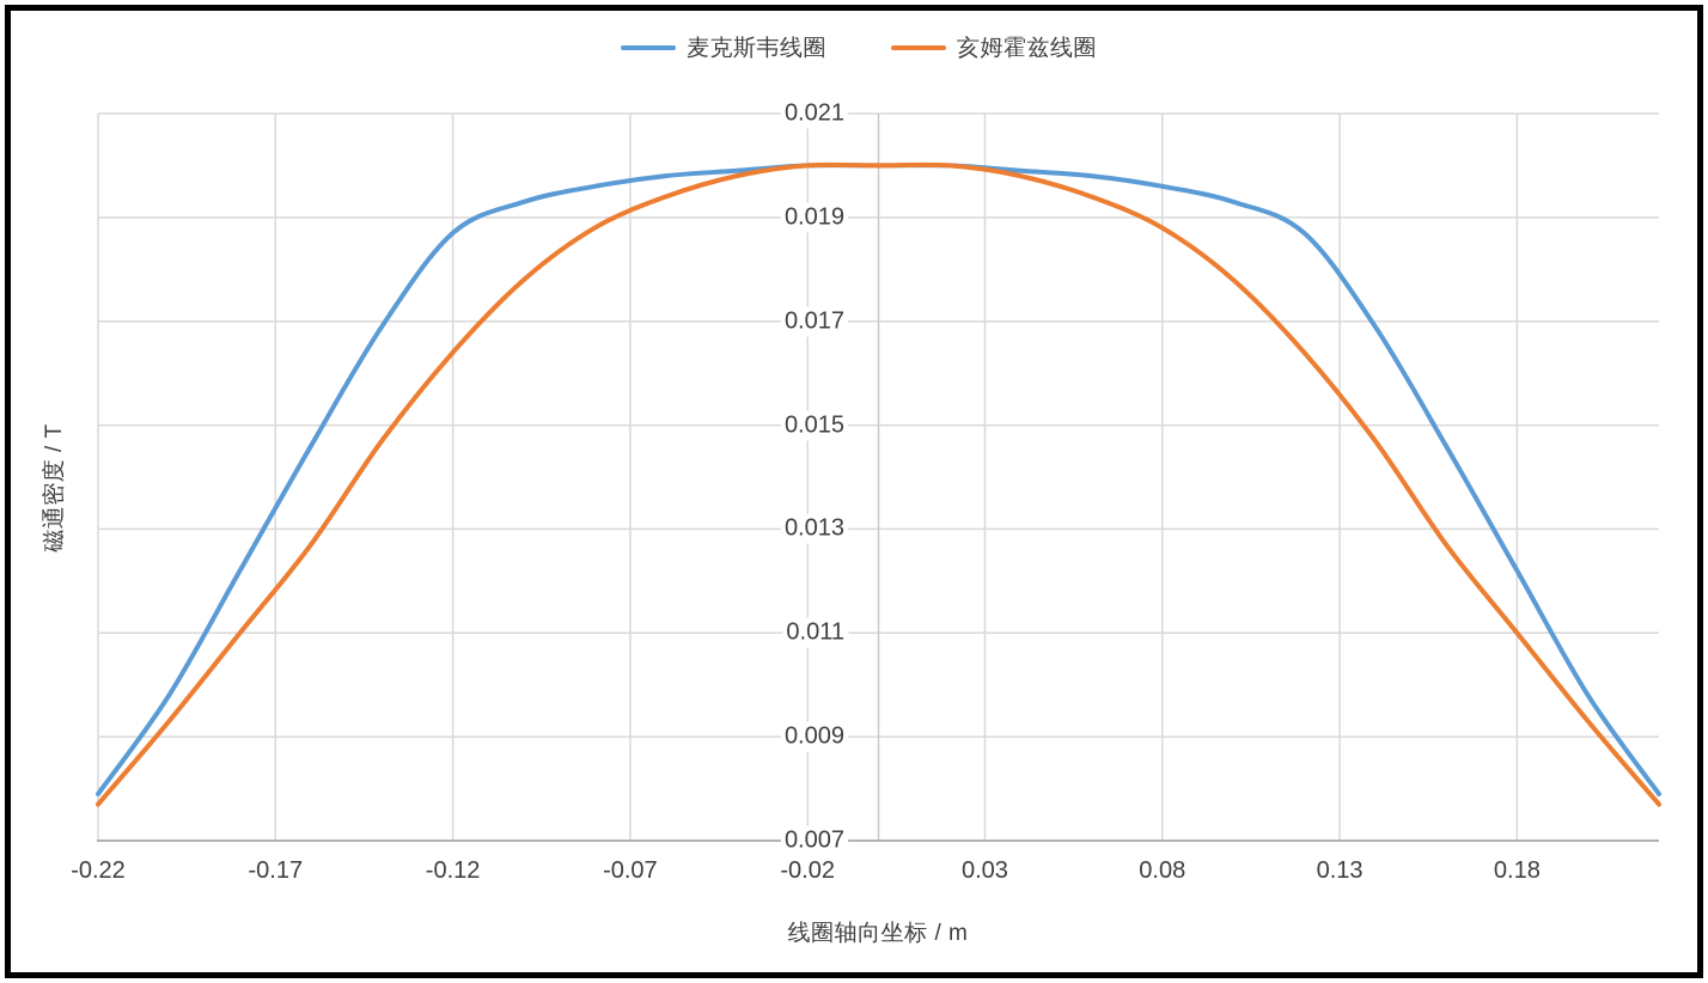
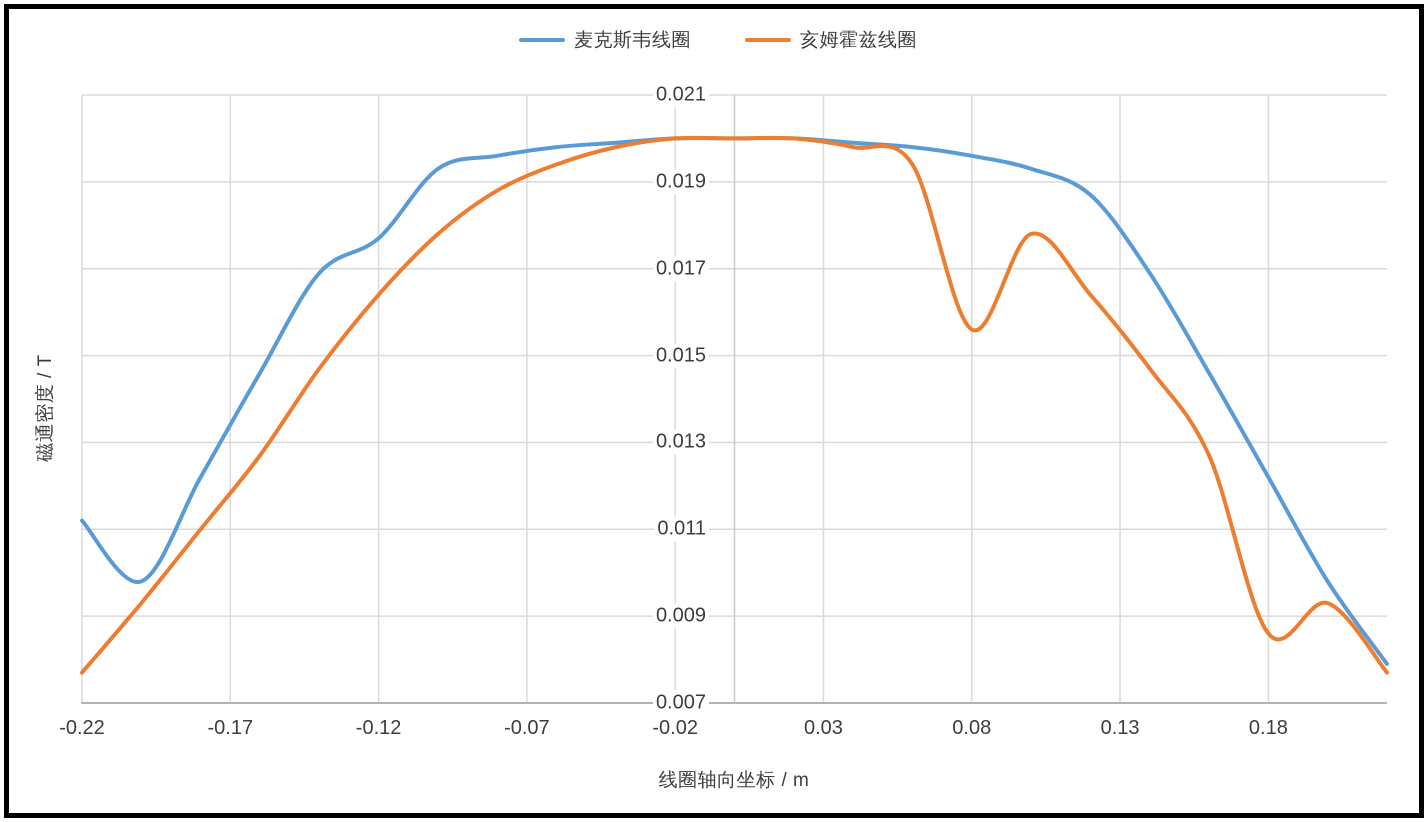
麦克斯韦线圈/-0.22: 0.0079 -> 0.0112
麦克斯韦线圈/-0.12: 0.0187 -> 0.0177
亥姆霍兹线圈/0.08: 0.0188 -> 0.0156
亥姆霍兹线圈/0.18: 0.0110 -> 0.0086
